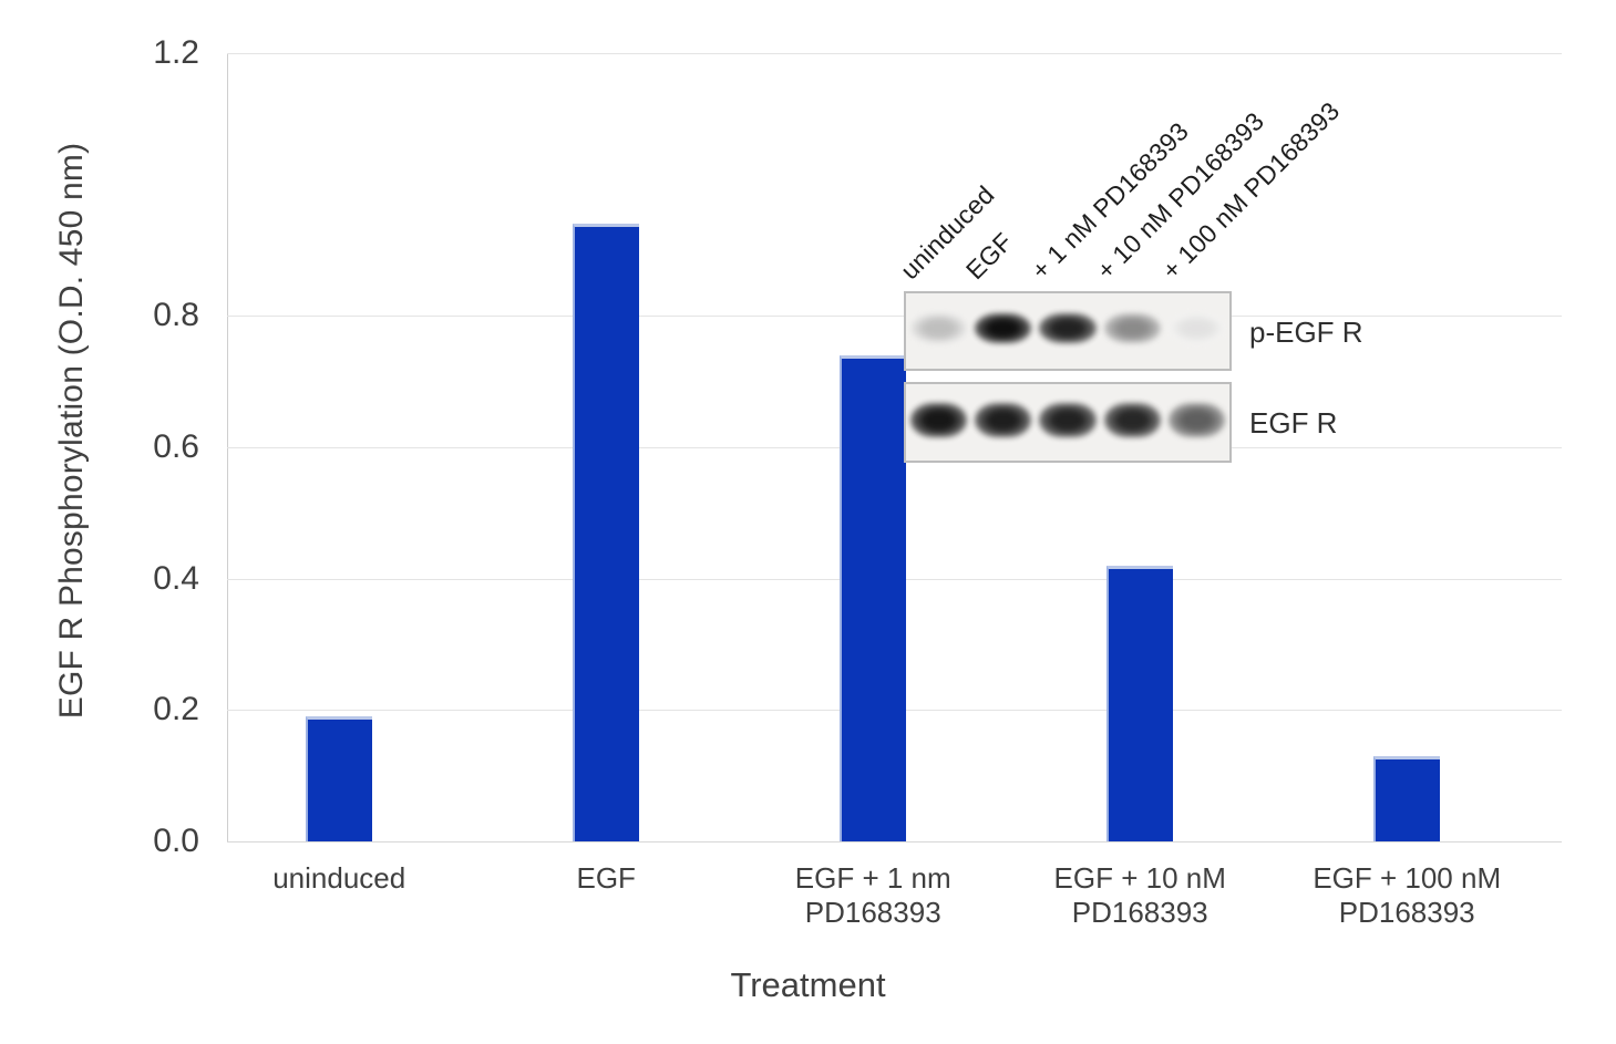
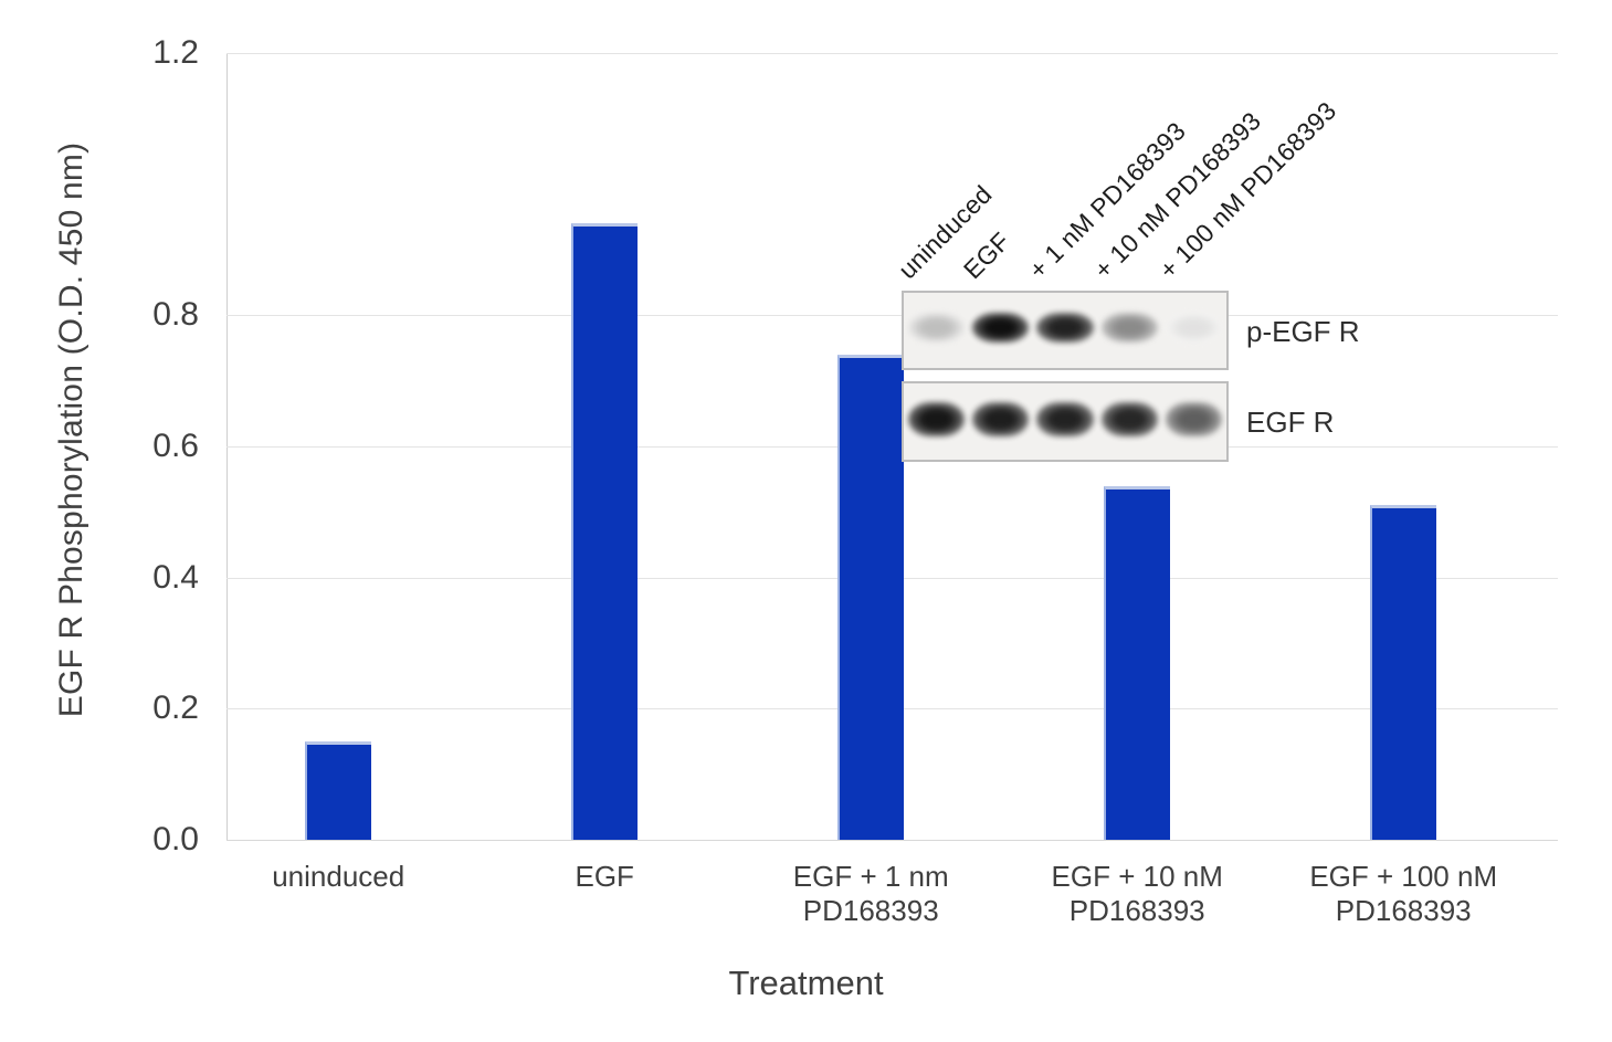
uninduced: 0.19 -> 0.15
EGF + 10 nM PD168393: 0.42 -> 0.54
EGF + 100 nM PD168393: 0.13 -> 0.51
